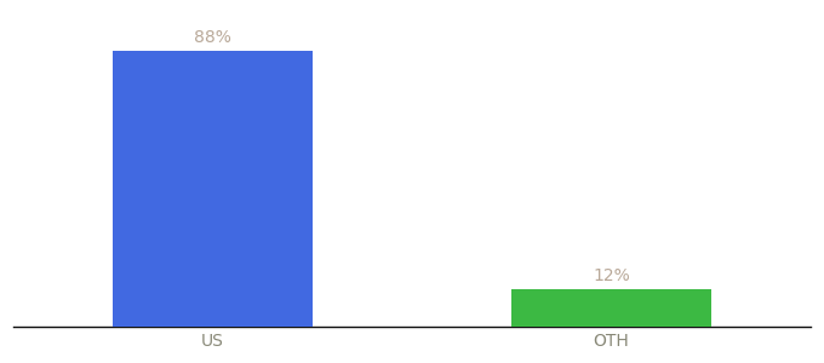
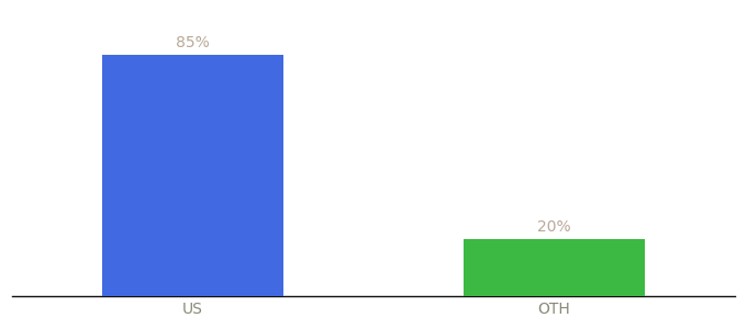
US: 88% -> 85%
OTH: 12% -> 20%
